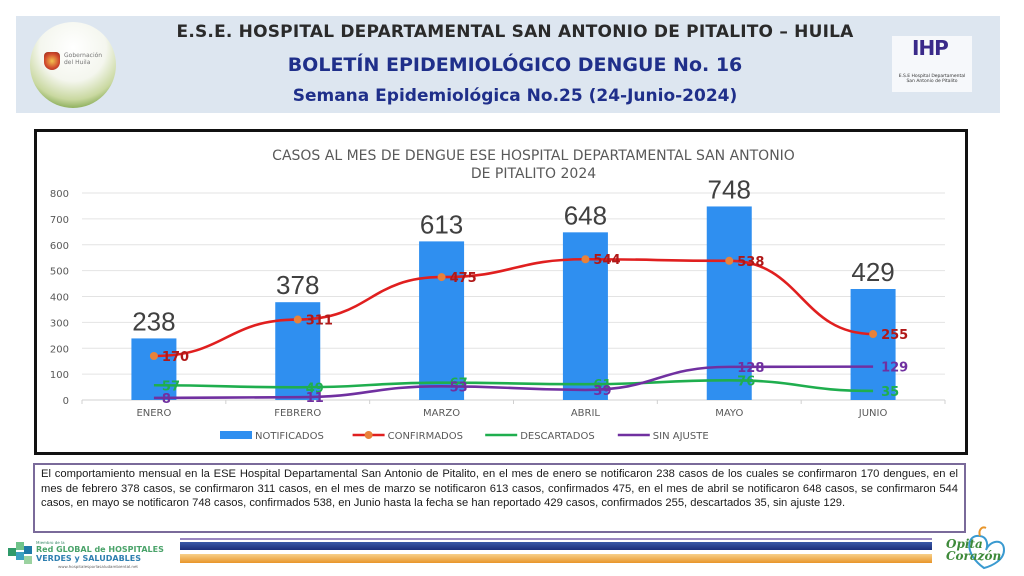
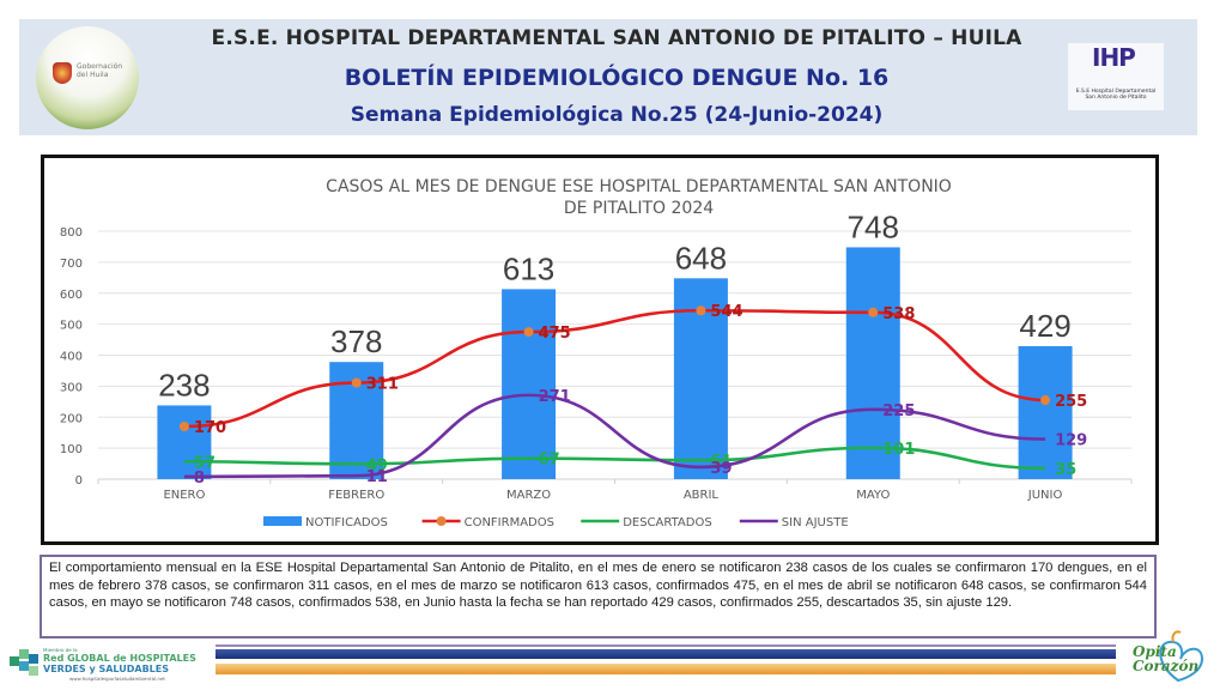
SIN AJUSTE/MARZO: 53 -> 271
DESCARTADOS/MAYO: 76 -> 101
SIN AJUSTE/MAYO: 128 -> 225
